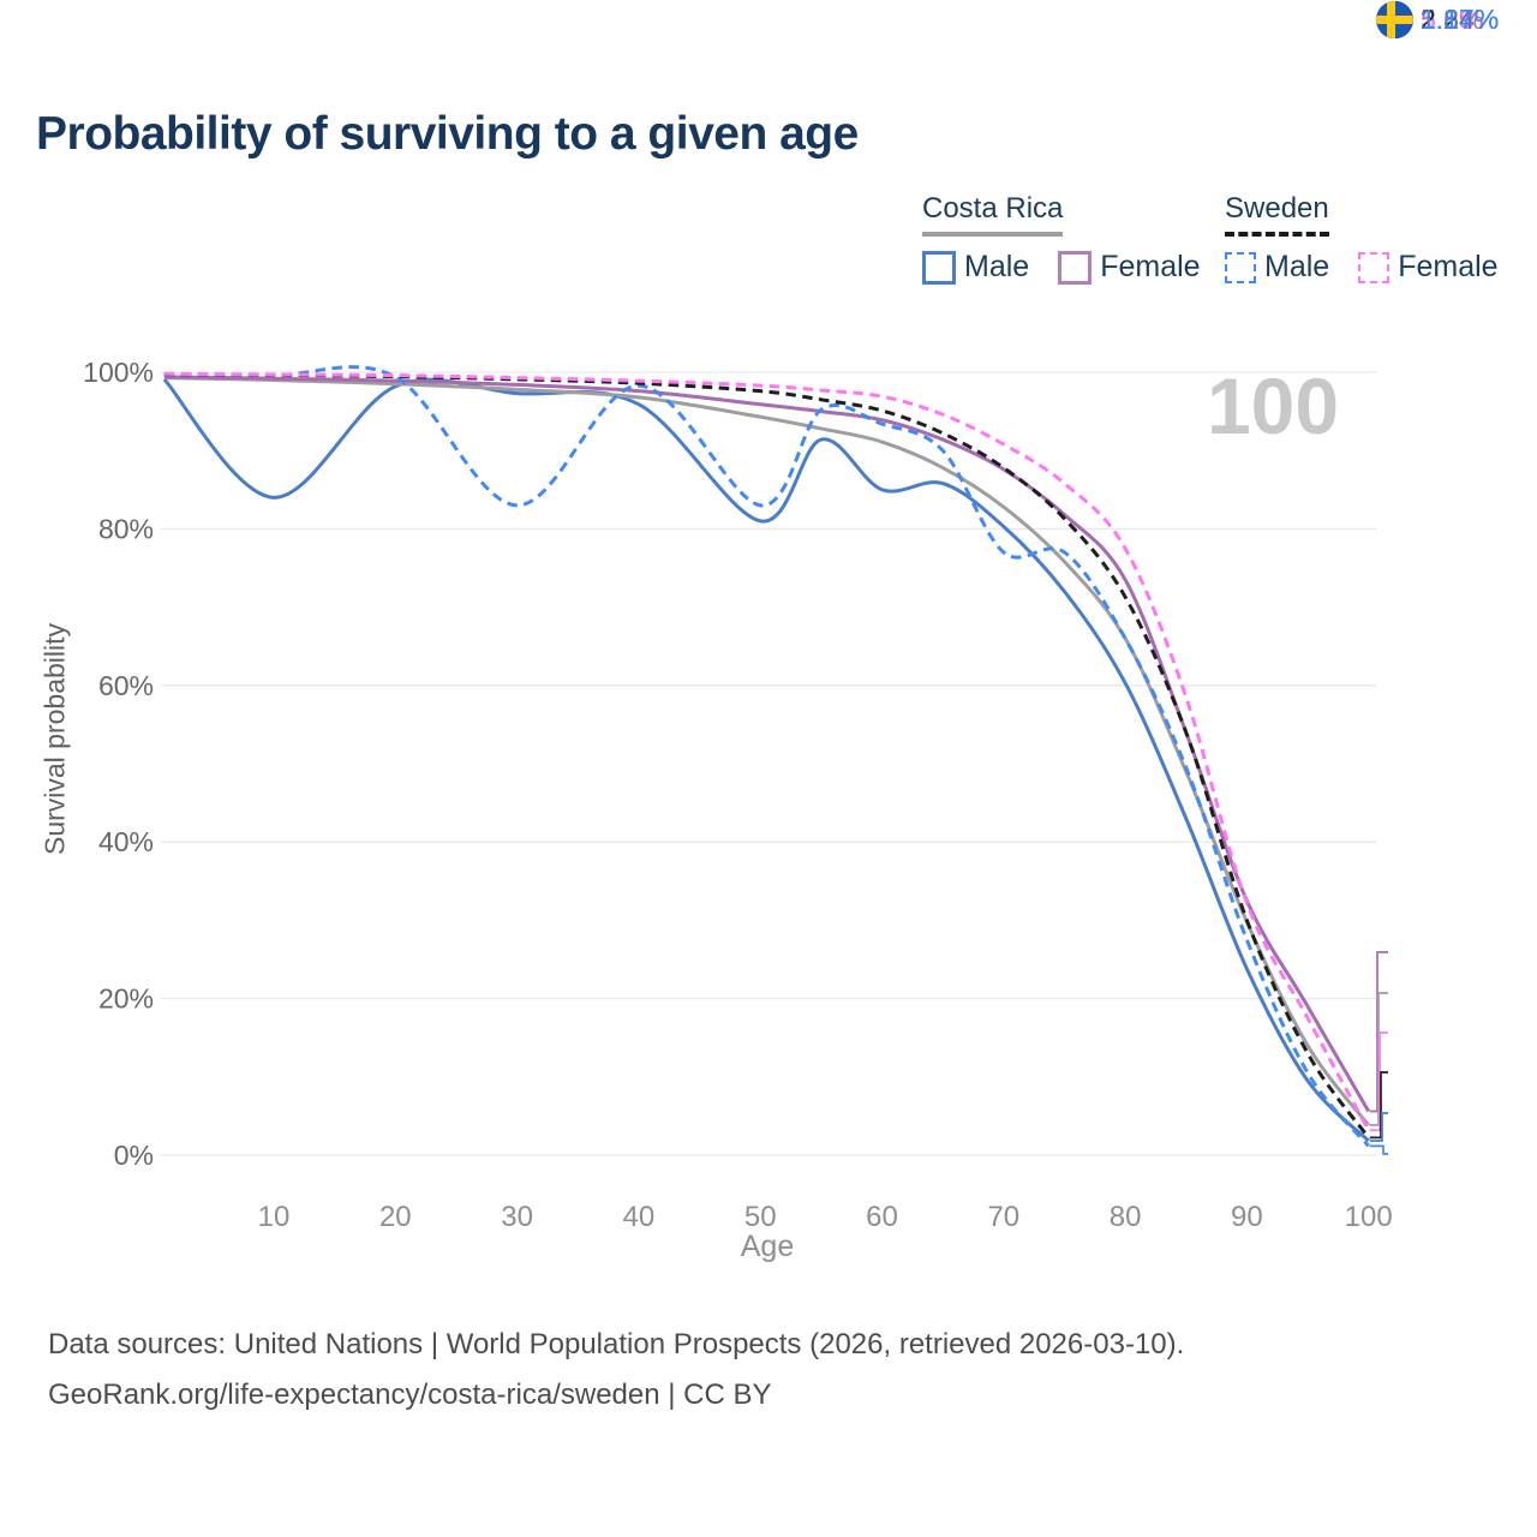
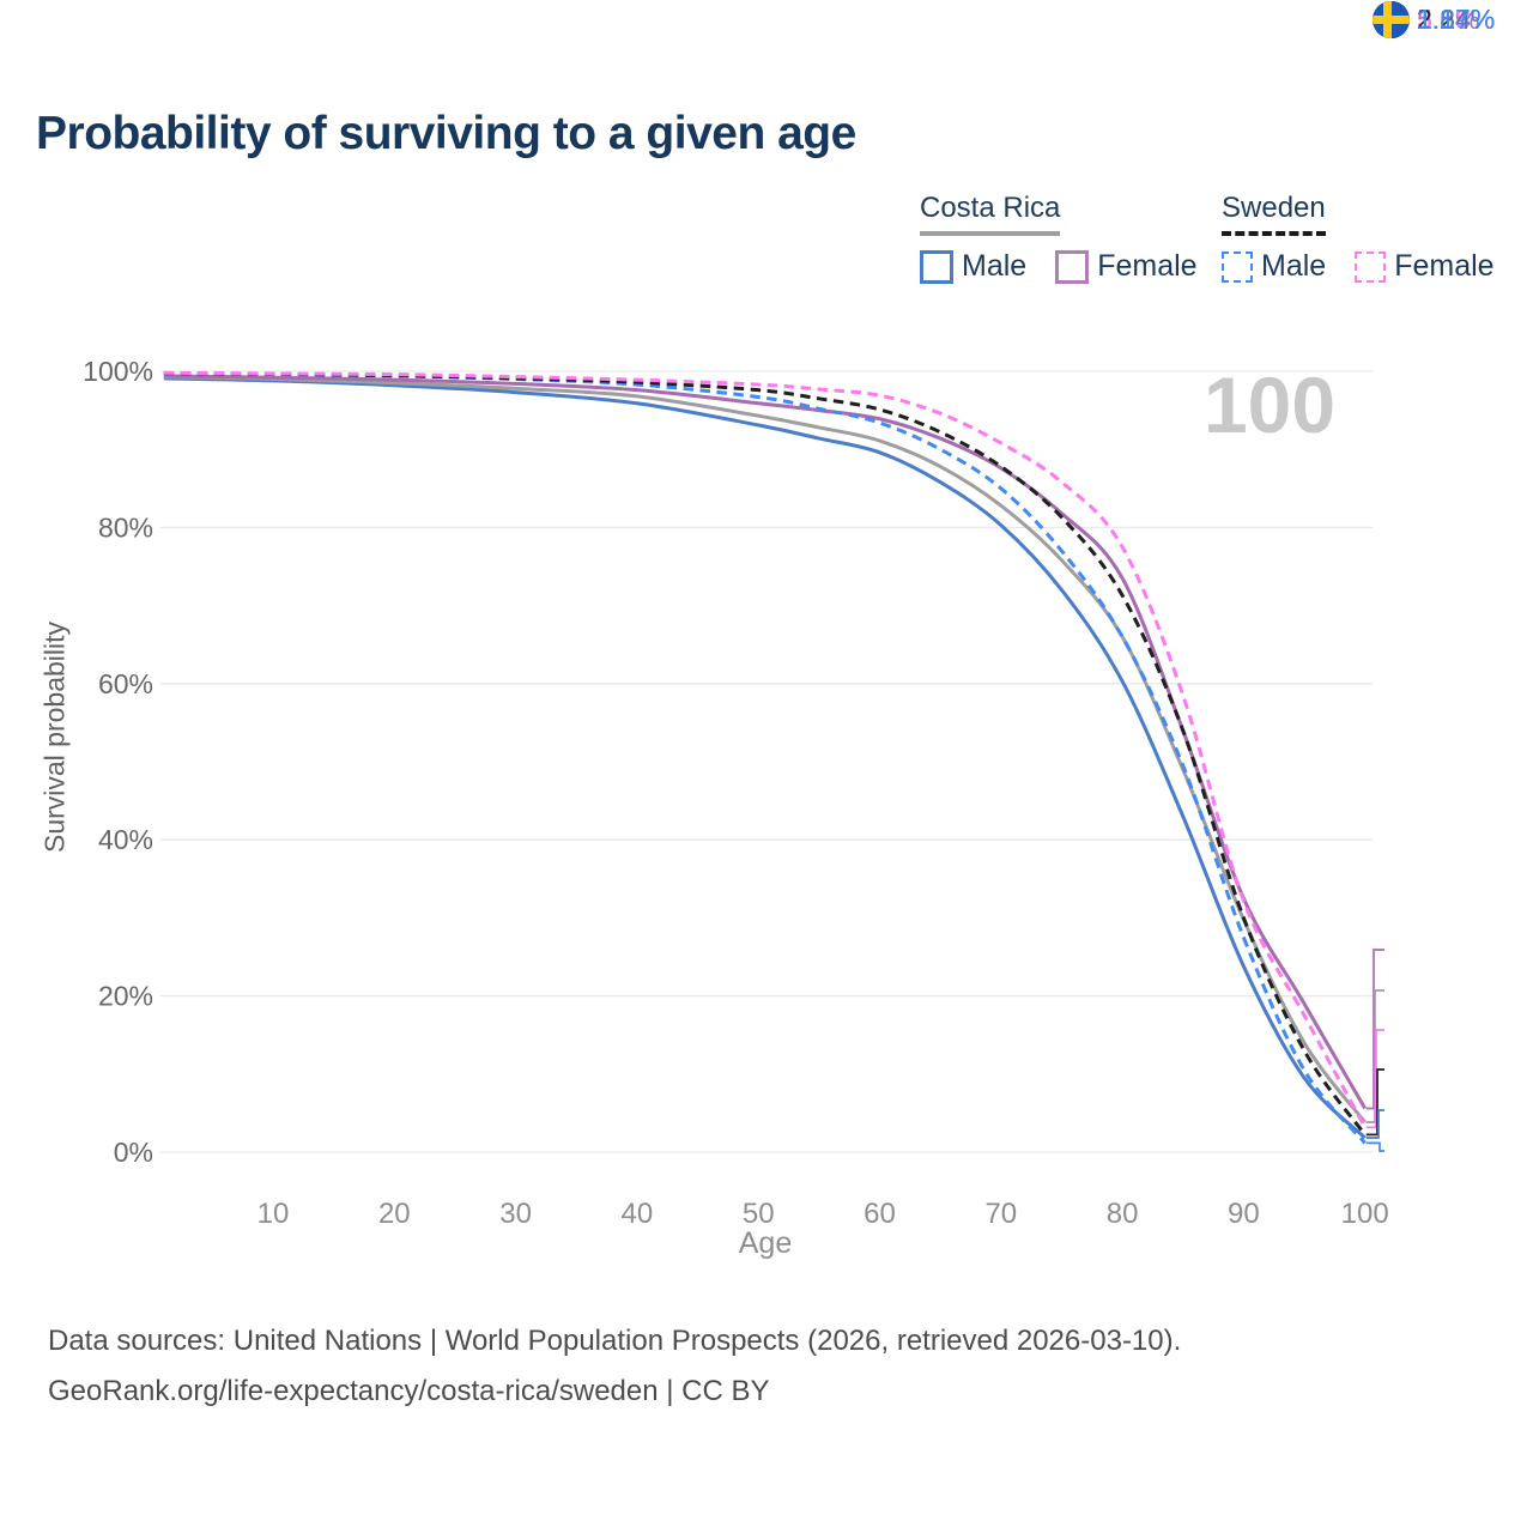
Costa Rica Male/10: 84% -> 99%
Sweden Male/30: 83% -> 99%
Costa Rica Male/50: 81% -> 93%
Sweden Male/50: 83% -> 97%
Costa Rica Male/60: 85% -> 90%
Sweden Male/70: 77% -> 85%
